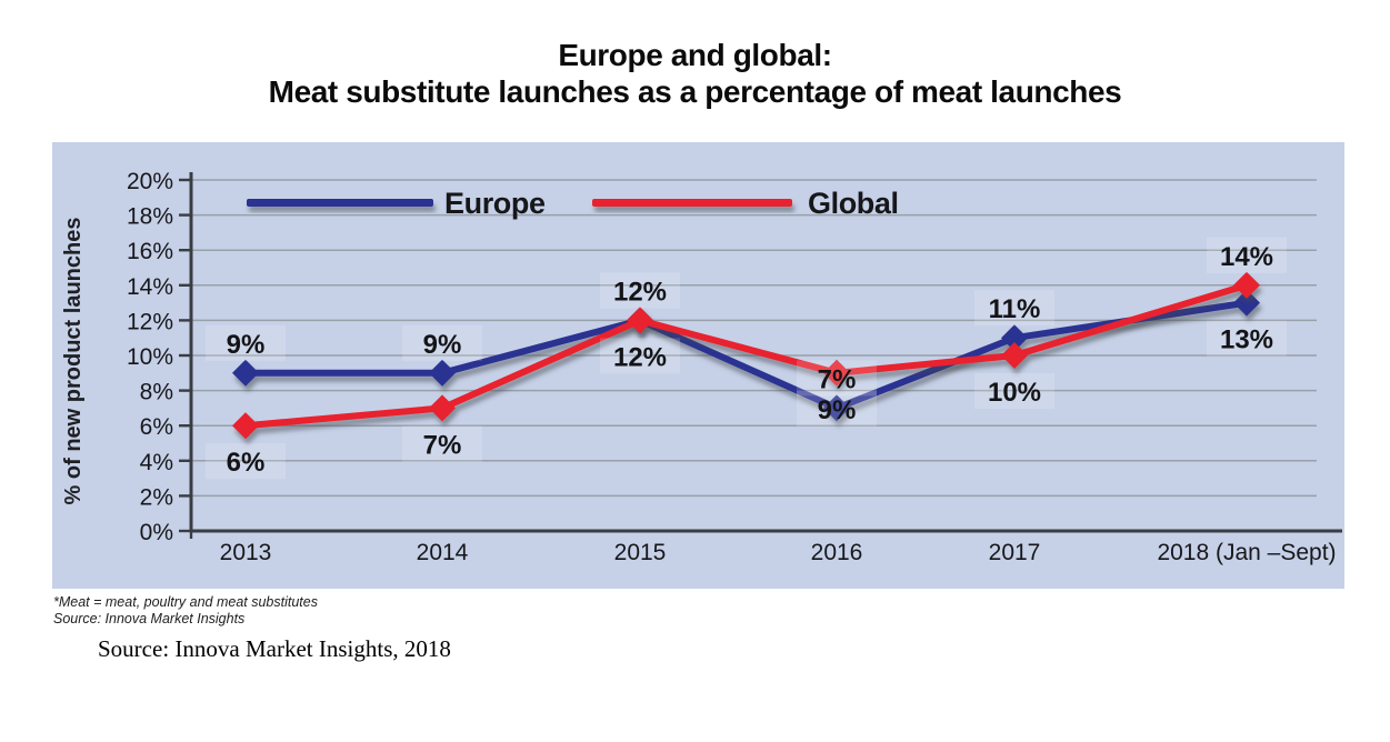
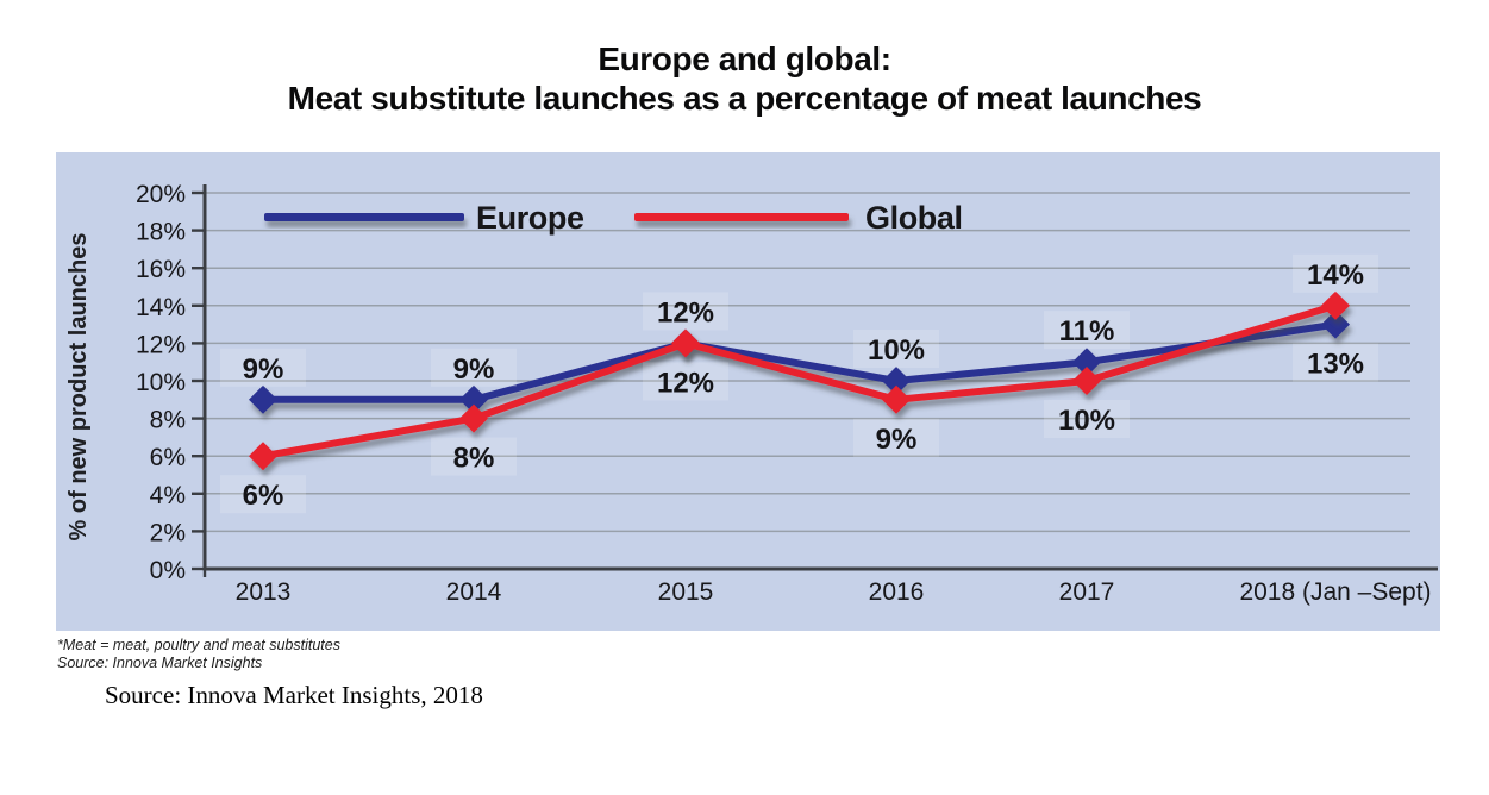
Global/2014: 7% -> 8%
Europe/2016: 7% -> 10%
